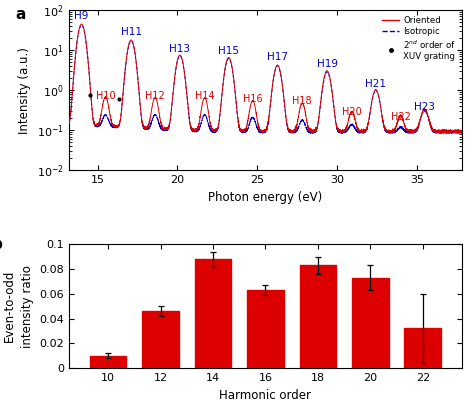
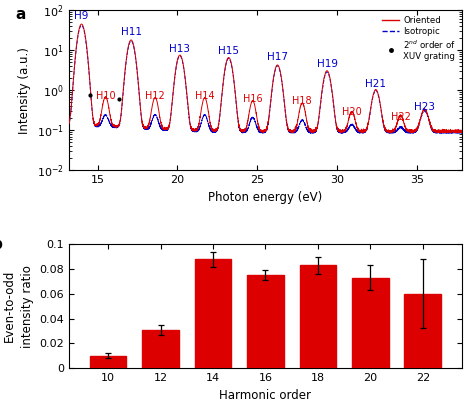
12: 0.046 -> 0.031
16: 0.063 -> 0.075
22: 0.032 -> 0.060
